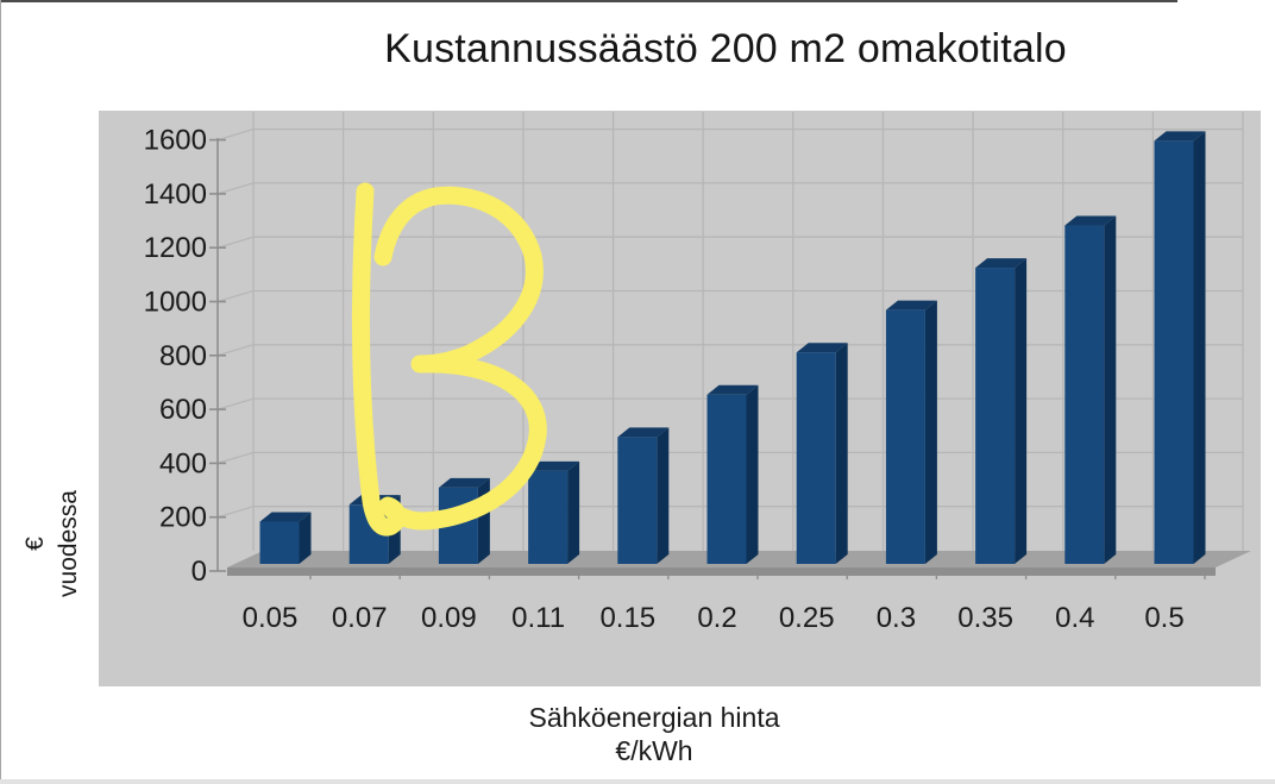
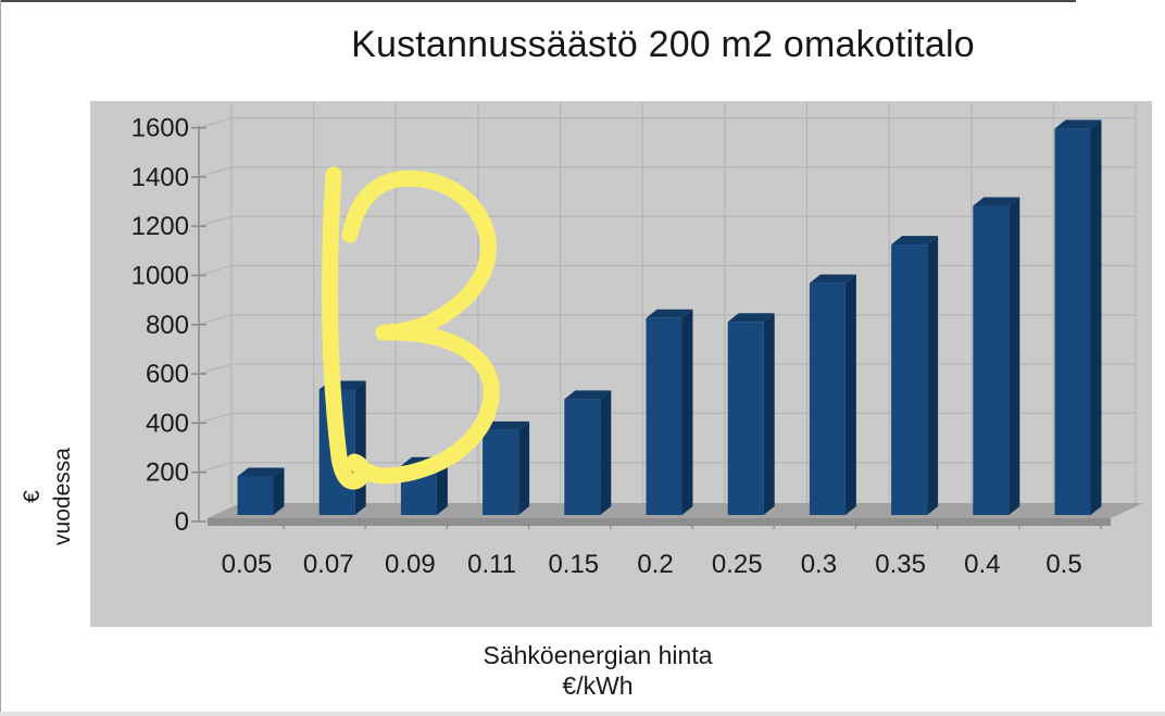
0.07: 220 -> 510
0.09: 280 -> 200
0.2: 630 -> 800
